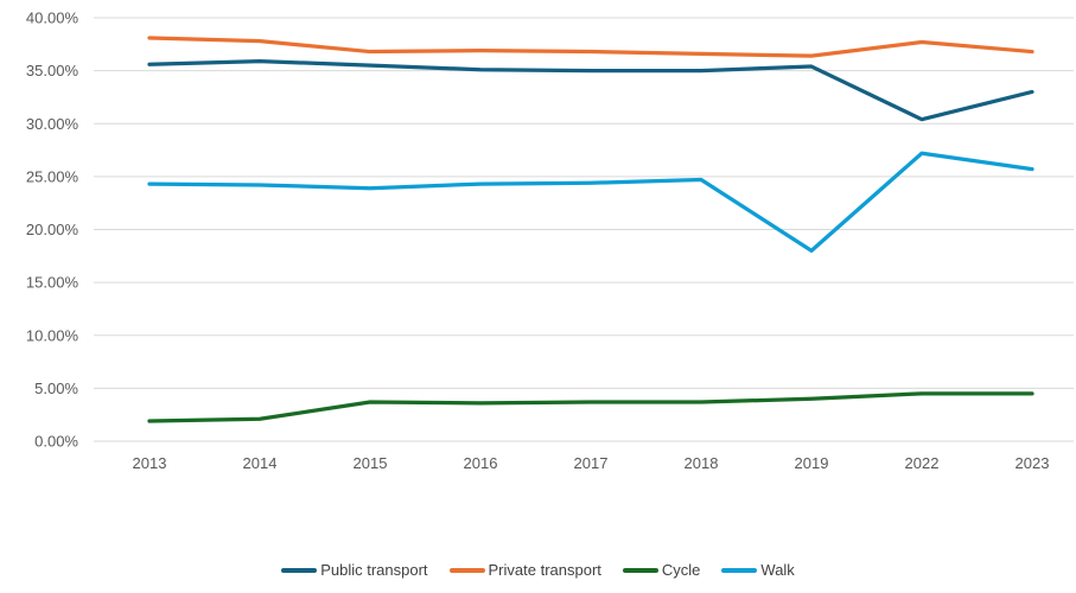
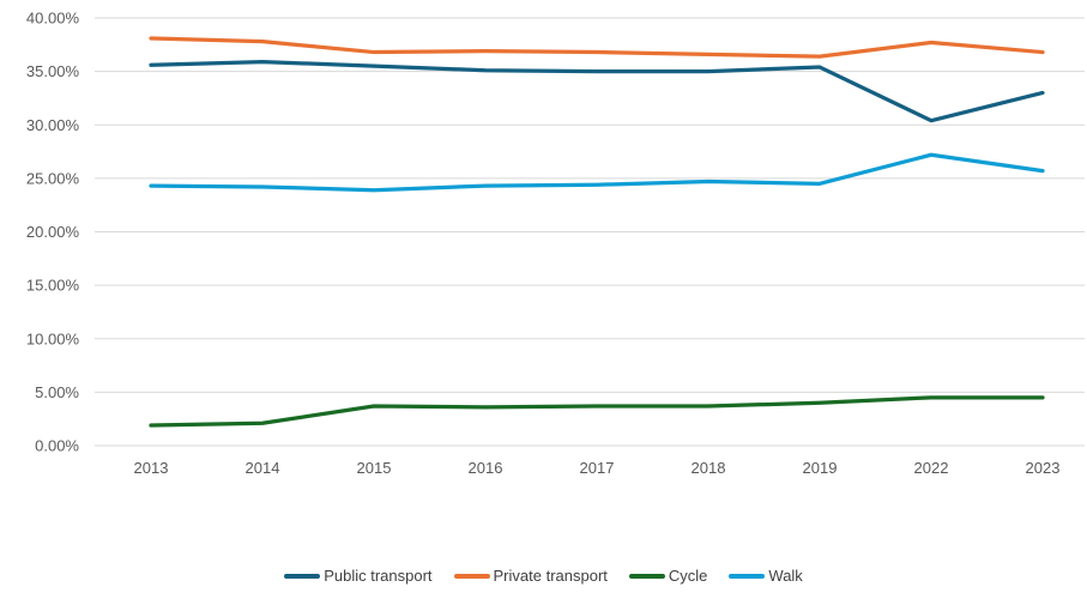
Walk/2019: 18% -> 24%
